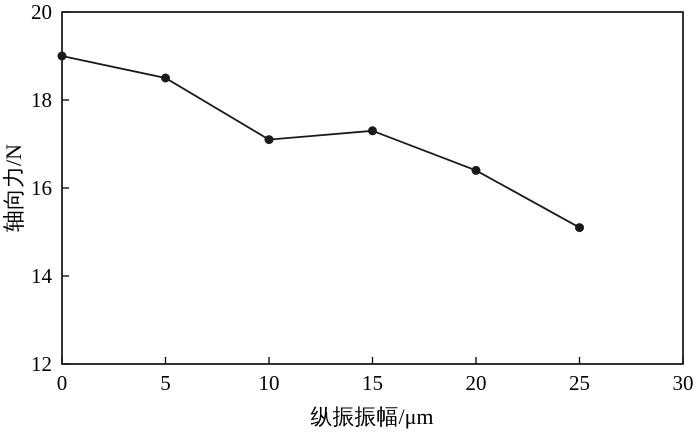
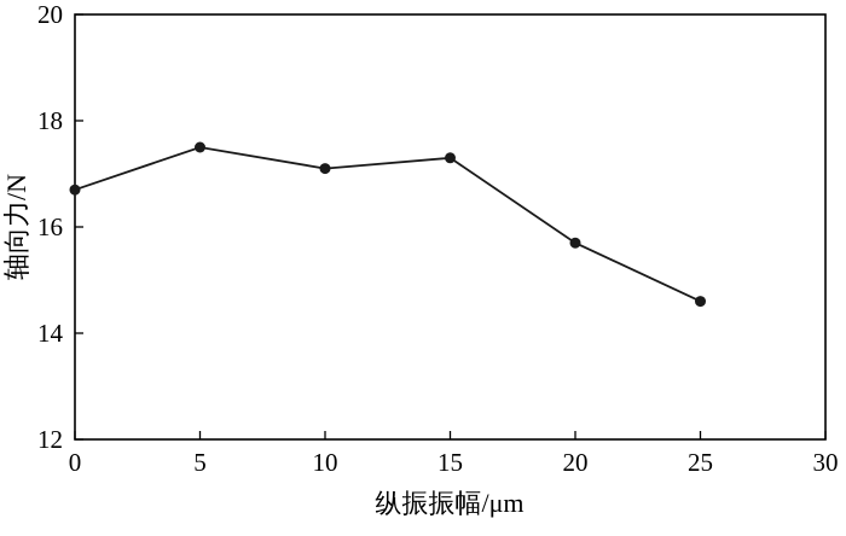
0: 19.0 -> 16.7
5: 18.5 -> 17.5
20: 16.4 -> 15.7
25: 15.1 -> 14.6
